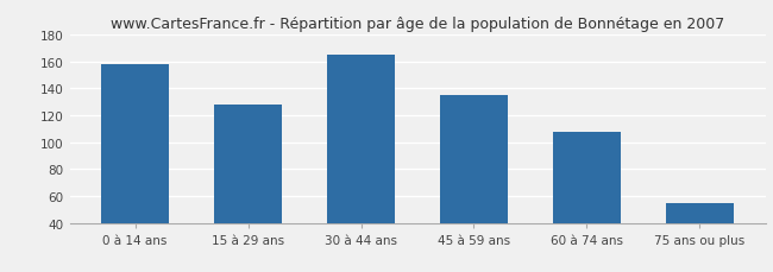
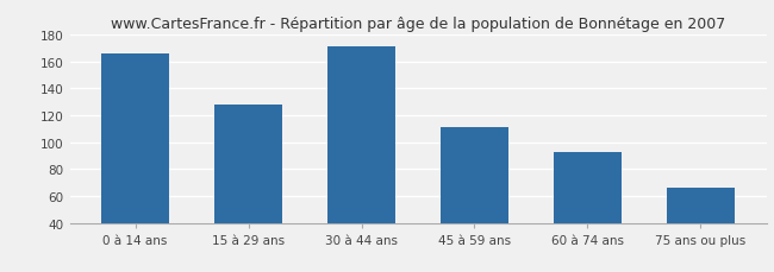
0 à 14 ans: 158 -> 166
30 à 44 ans: 165 -> 171
45 à 59 ans: 135 -> 111
60 à 74 ans: 108 -> 93
75 ans ou plus: 55 -> 66
